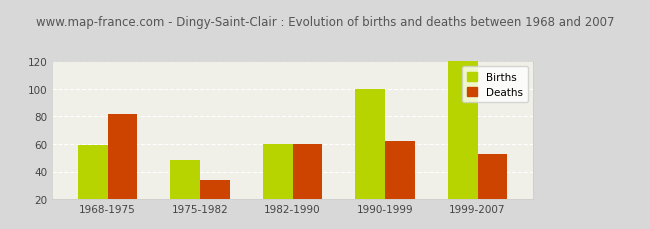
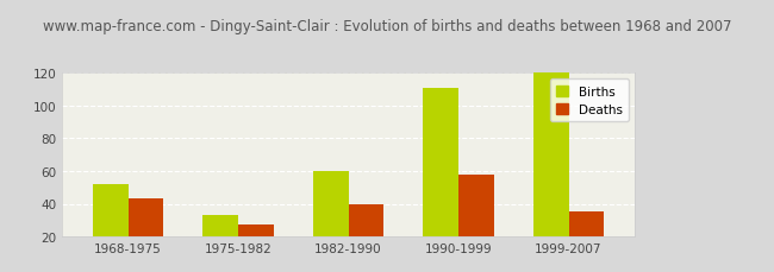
Births/1968-1975: 59 -> 52
Deaths/1968-1975: 82 -> 43
Births/1975-1982: 48 -> 33
Deaths/1975-1982: 34 -> 27
Deaths/1982-1990: 60 -> 40
Births/1990-1999: 100 -> 111
Deaths/1990-1999: 62 -> 58
Deaths/1999-2007: 53 -> 35
